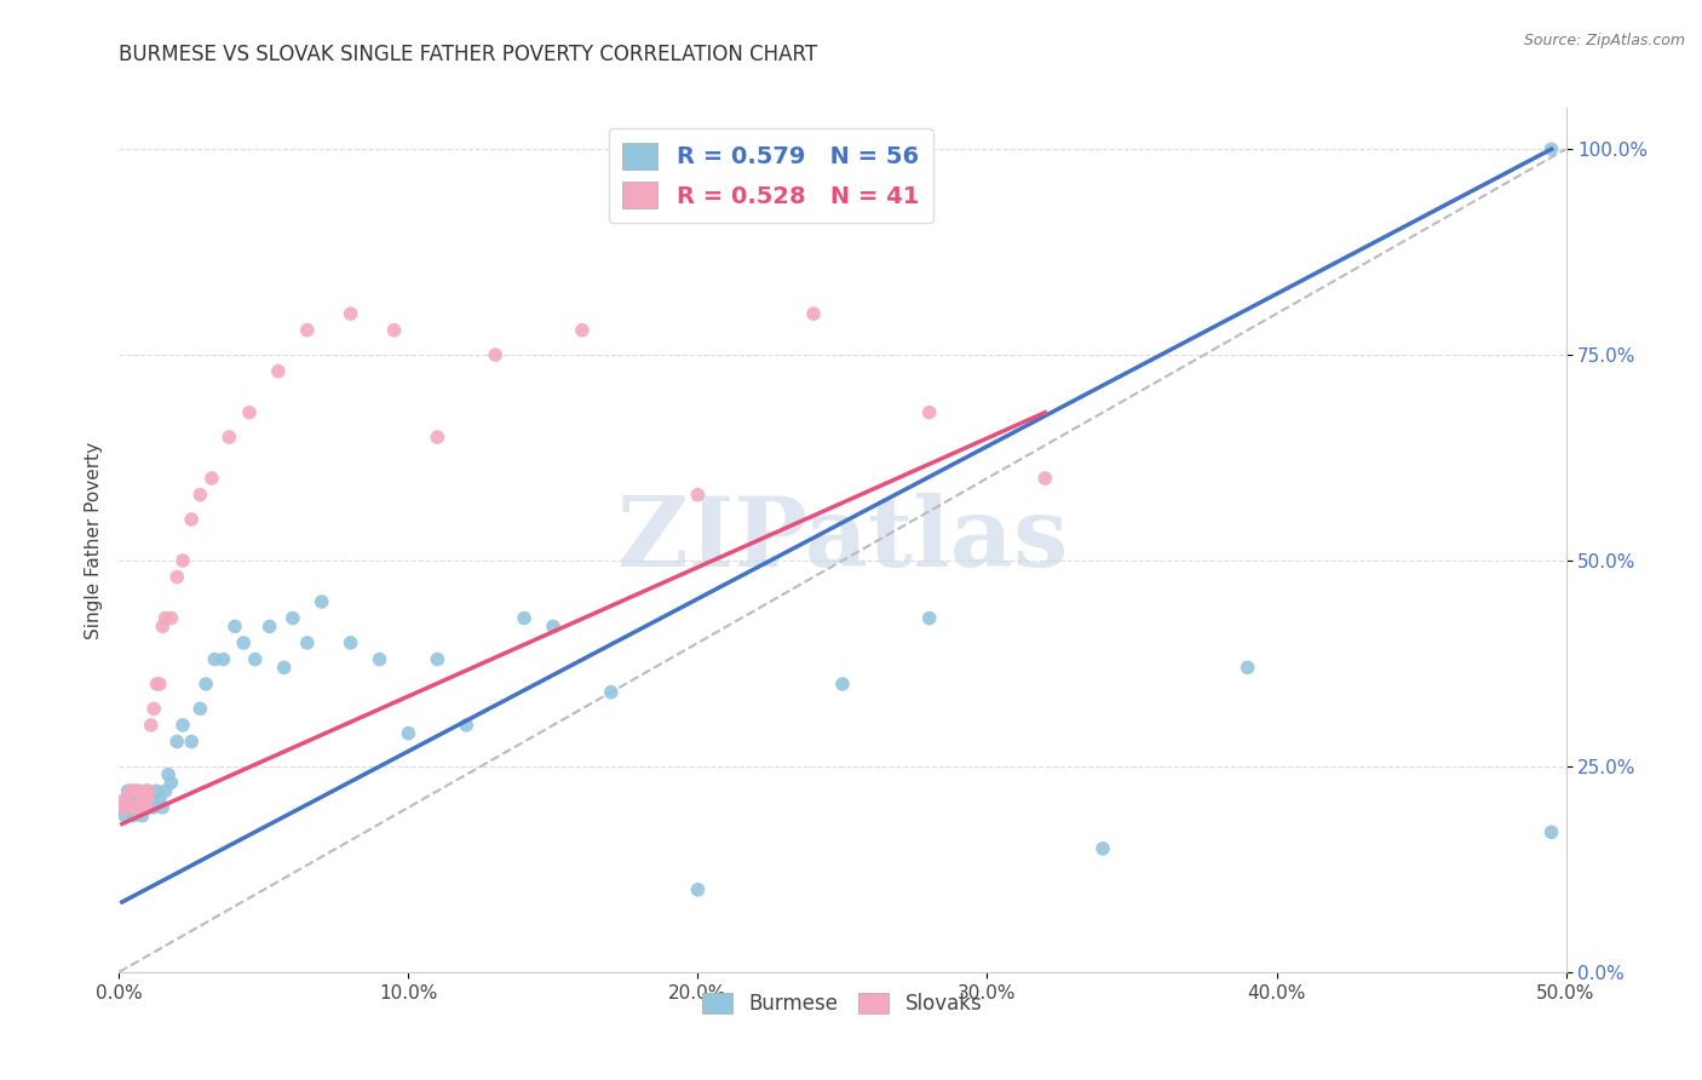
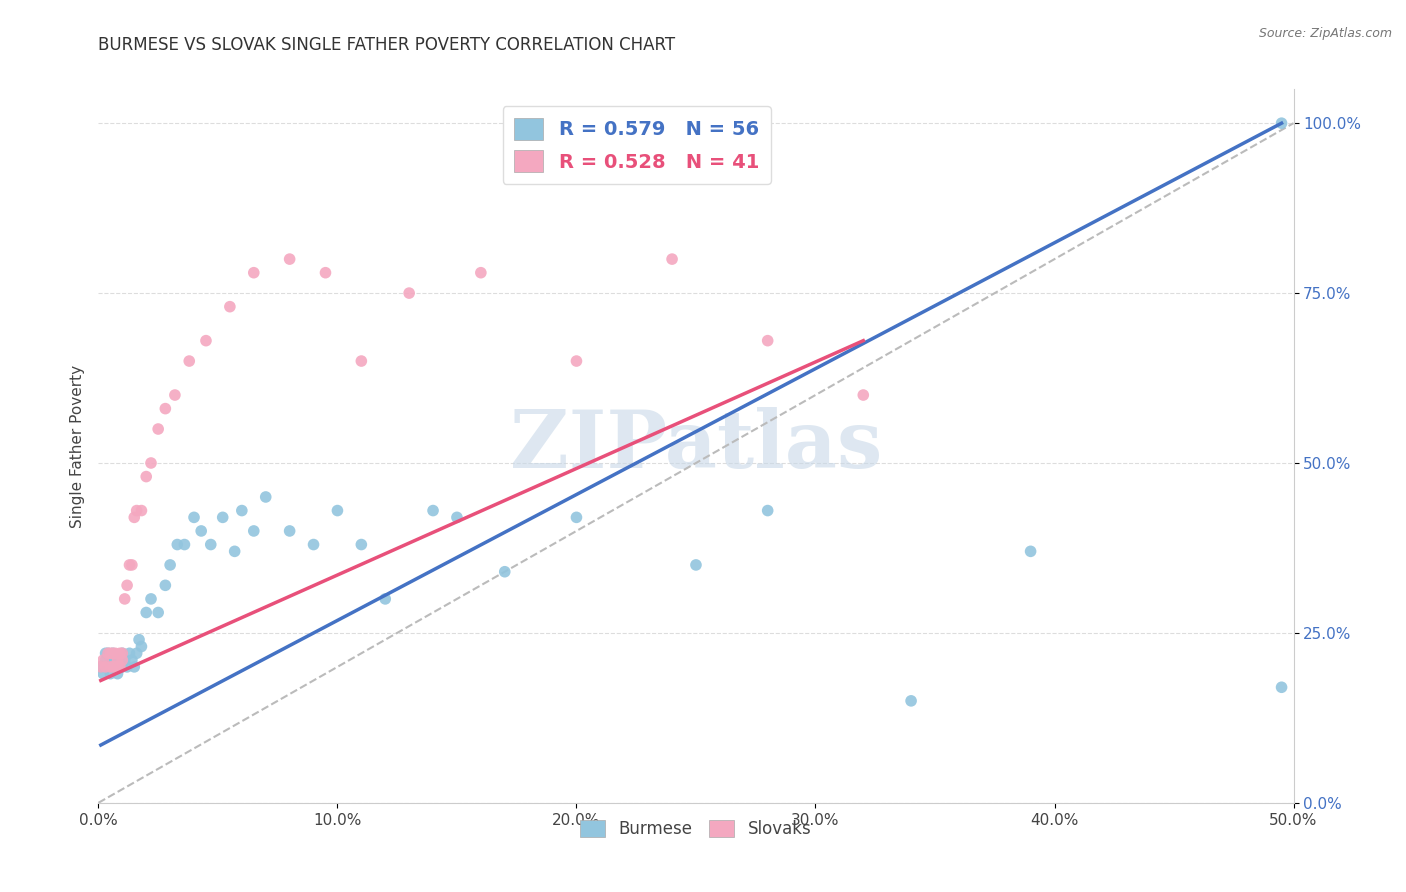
Burmese/10.0%: 29% -> 43%
Burmese/20.0%: 10% -> 42%
Slovaks/20.0%: 58% -> 65%
